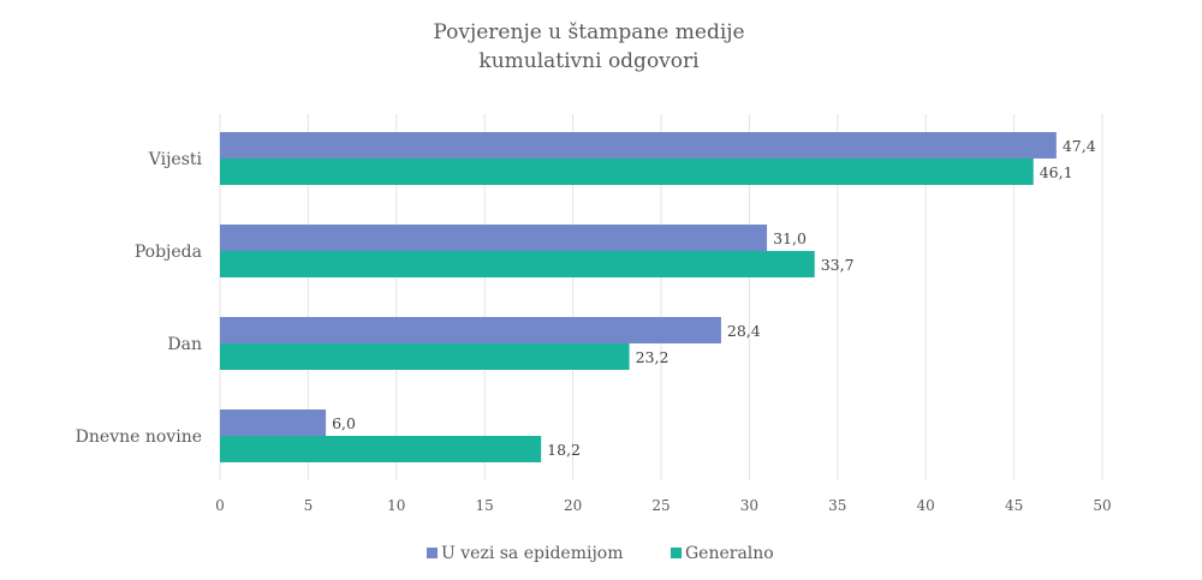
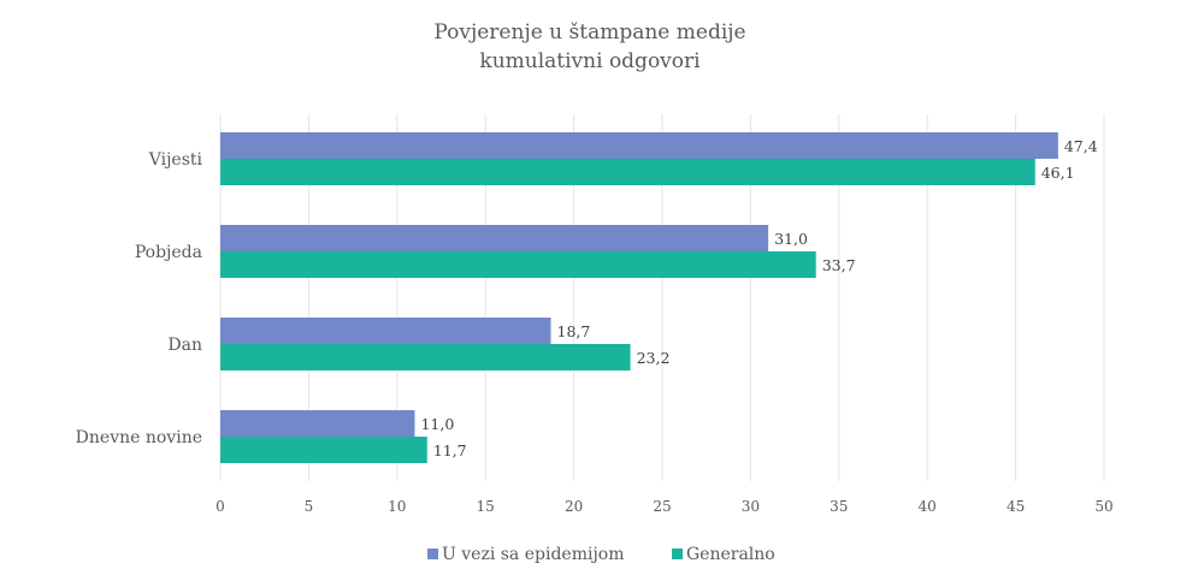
U vezi sa epidemijom/Dan: 28,4 -> 18,7
U vezi sa epidemijom/Dnevne novine: 6,0 -> 11,0
Generalno/Dnevne novine: 18,2 -> 11,7
